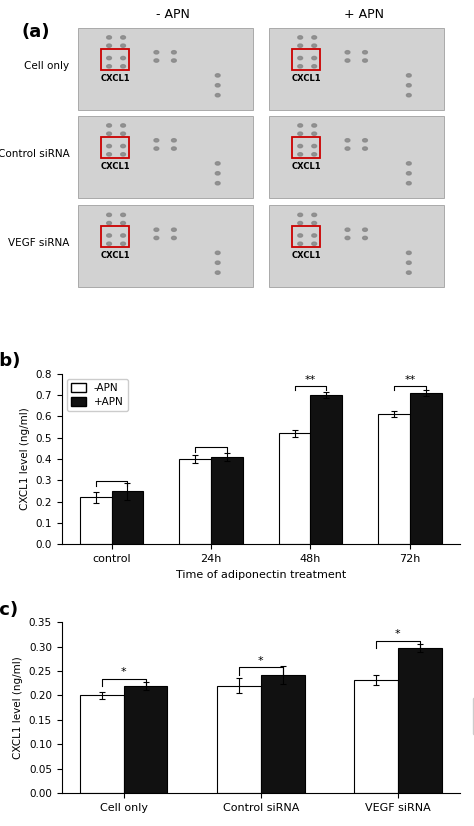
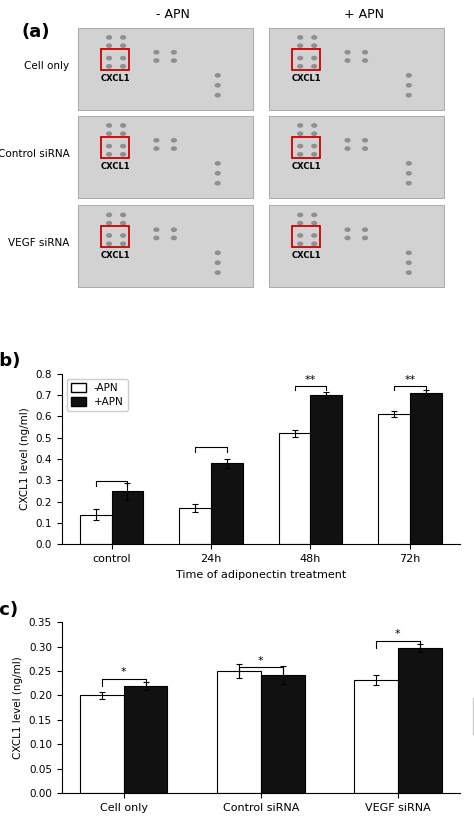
-APN/control: 0.22 -> 0.14
-APN/24h: 0.40 -> 0.17
+APN/24h: 0.41 -> 0.38
-APN/Control siRNA: 0.220 -> 0.250
